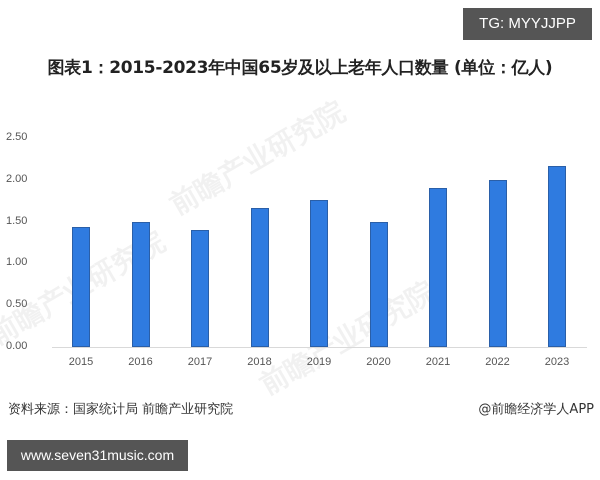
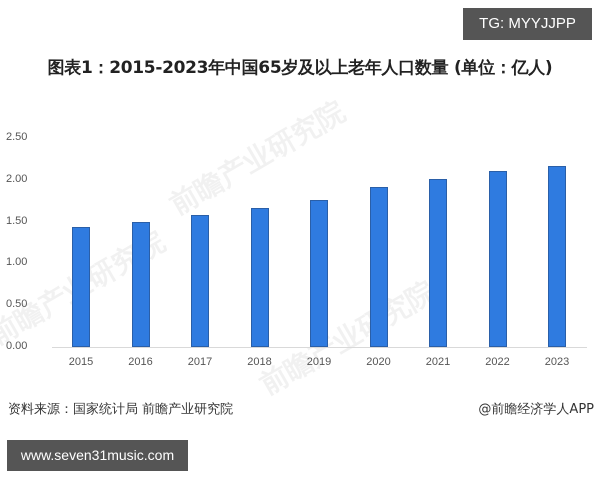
2017: 1.4 -> 1.6
2020: 1.5 -> 1.9
2021: 1.9 -> 2.0
2022: 2.0 -> 2.1
